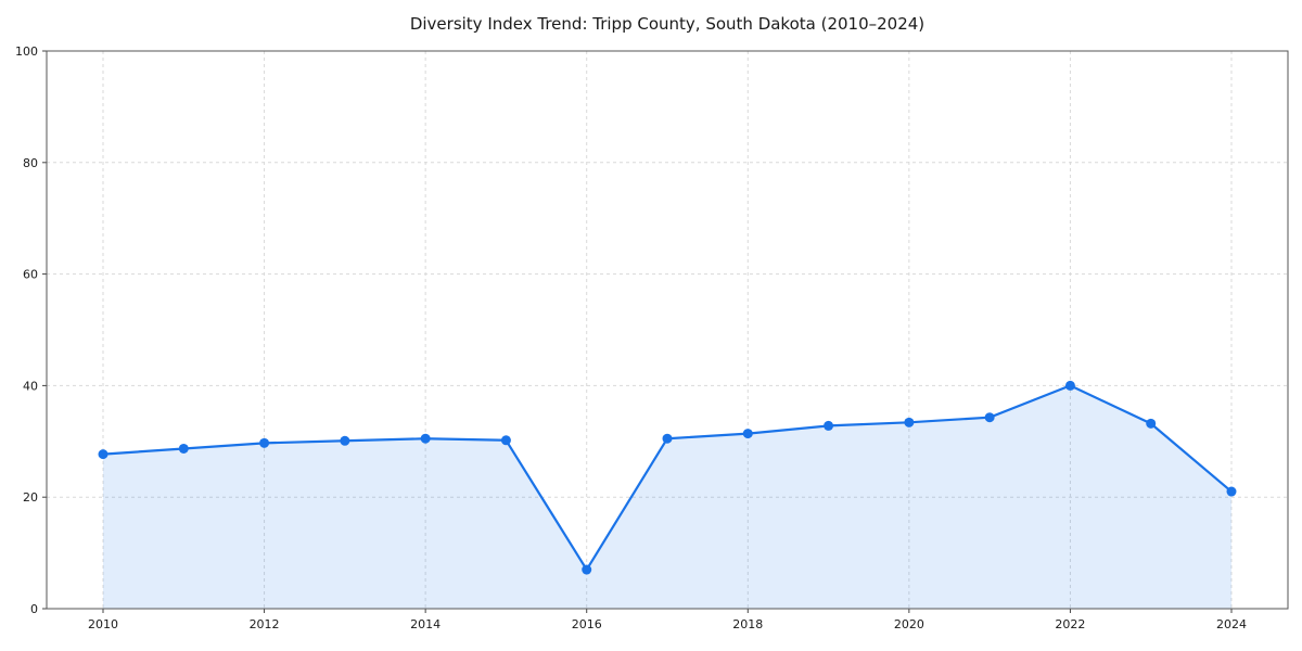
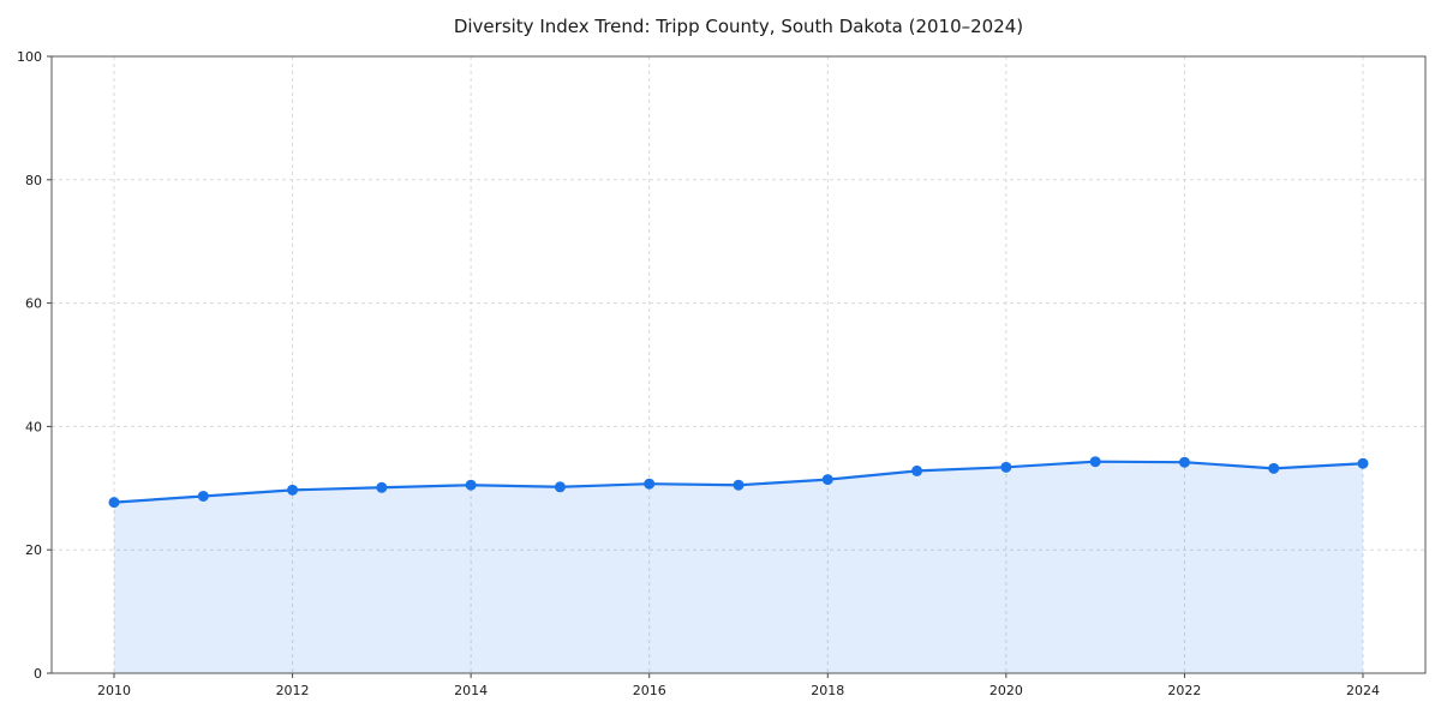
2016: 7 -> 31
2022: 40 -> 34
2024: 21 -> 34
